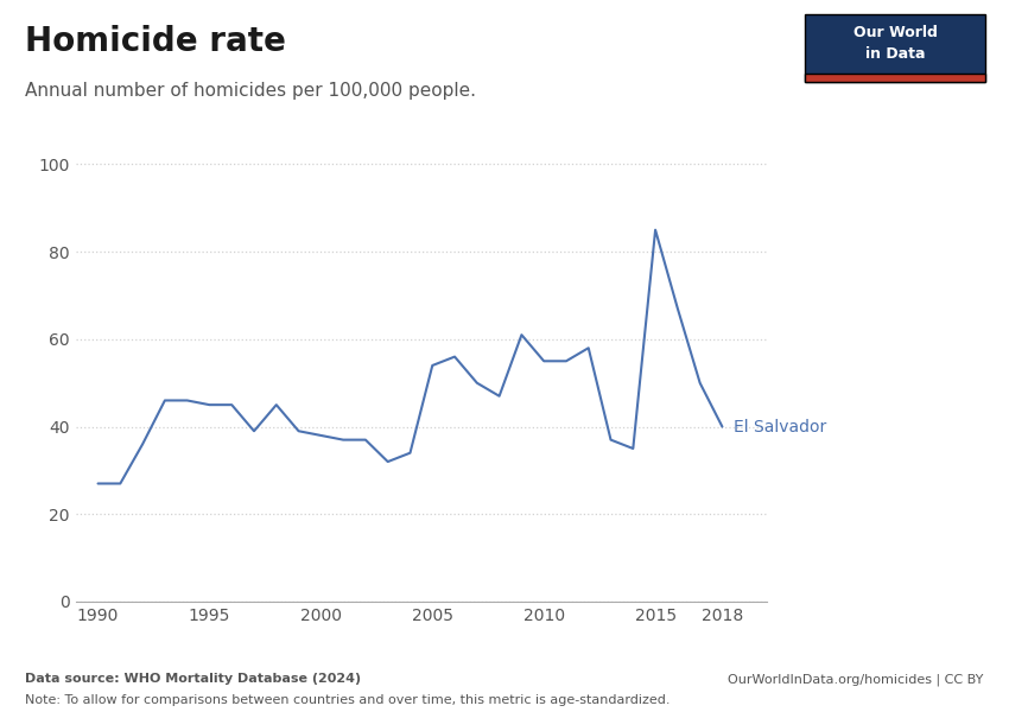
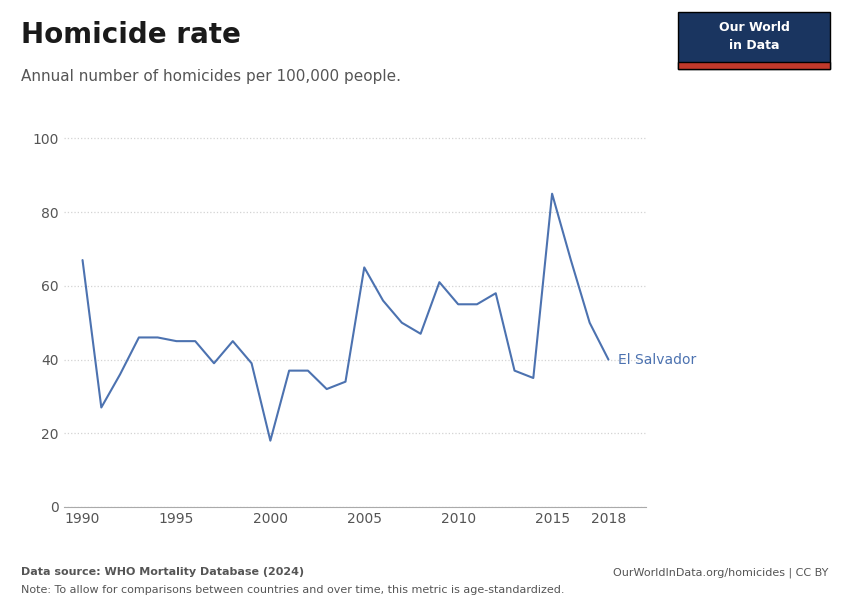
1990: 27 -> 67
2000: 38 -> 18
2005: 54 -> 65
